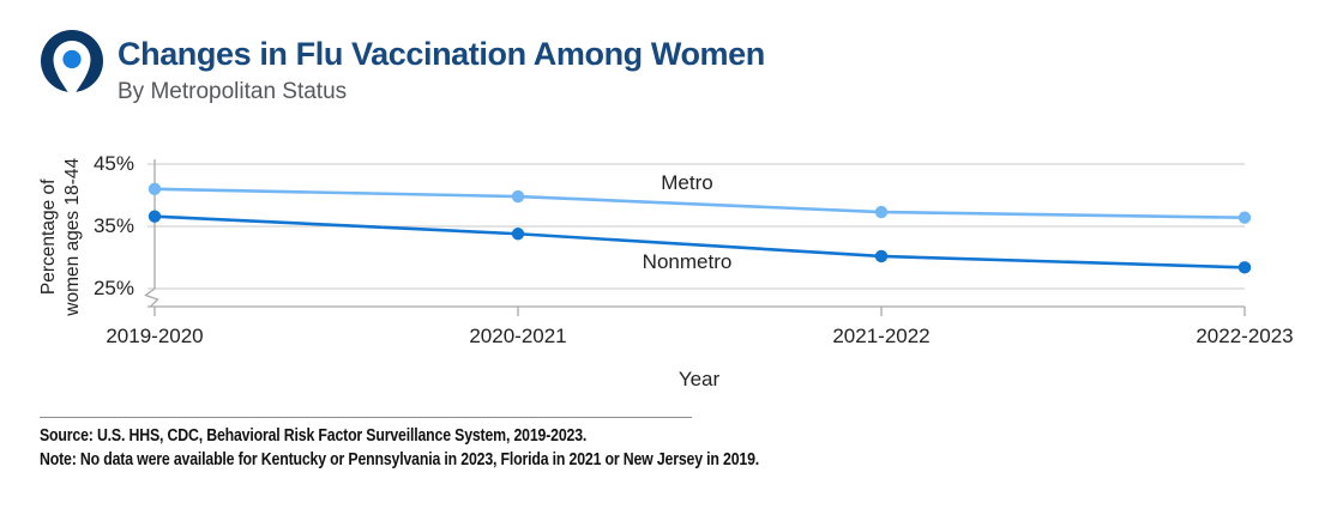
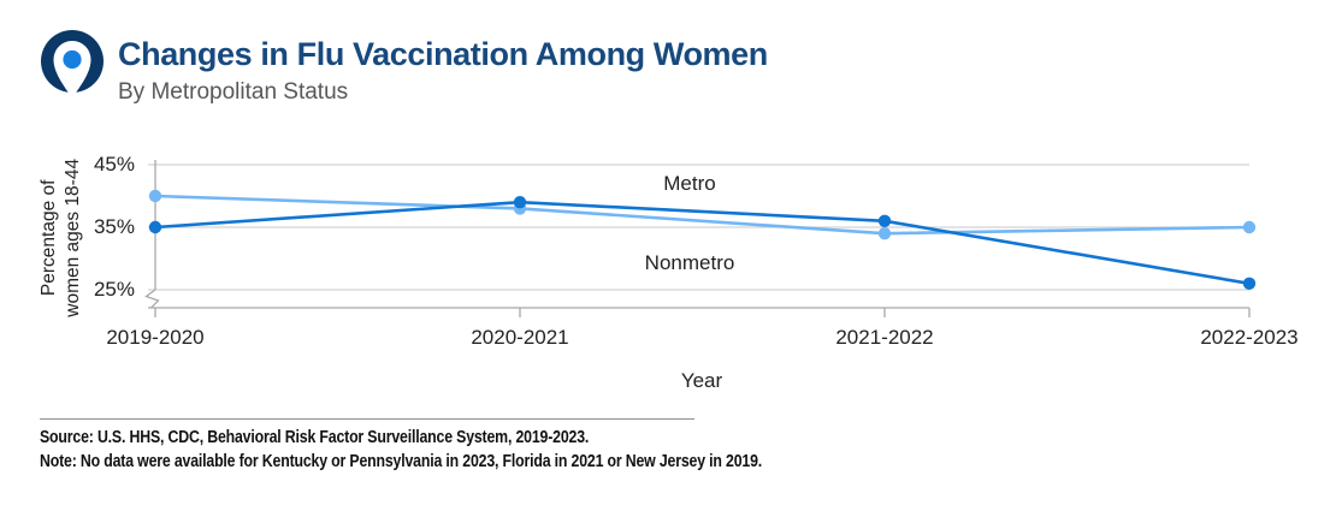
Metro/2019-2020: 41% -> 40%
Nonmetro/2019-2020: 37% -> 35%
Metro/2020-2021: 40% -> 38%
Nonmetro/2020-2021: 34% -> 39%
Metro/2021-2022: 37% -> 34%
Nonmetro/2021-2022: 30% -> 36%
Metro/2022-2023: 36% -> 35%
Nonmetro/2022-2023: 28% -> 26%
